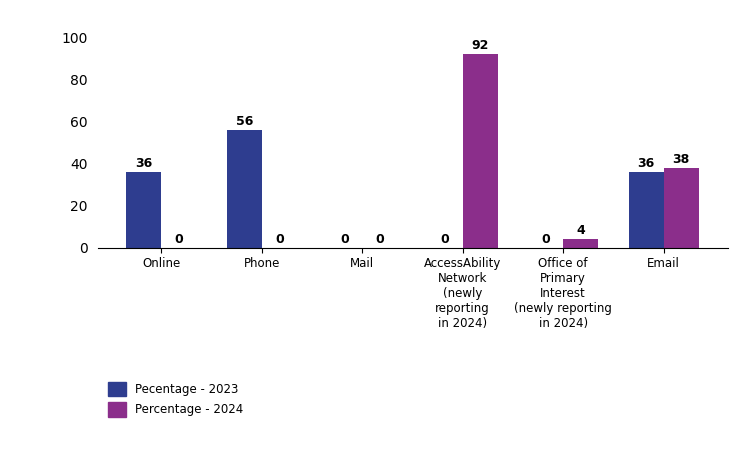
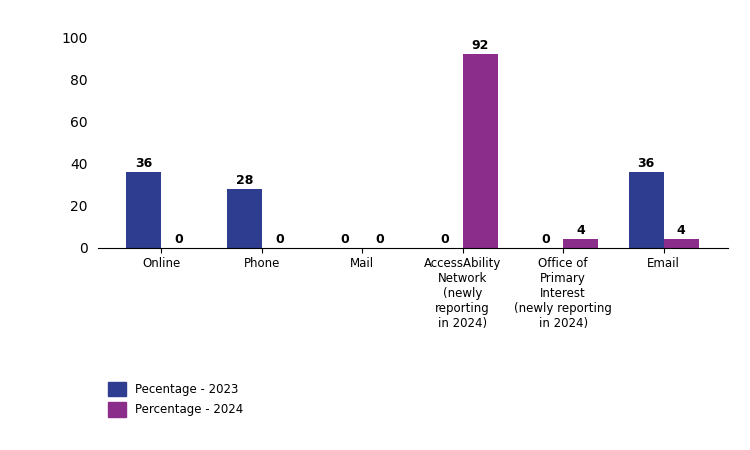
Pecentage - 2023/Phone: 56 -> 28
Percentage - 2024/Email: 38 -> 4
